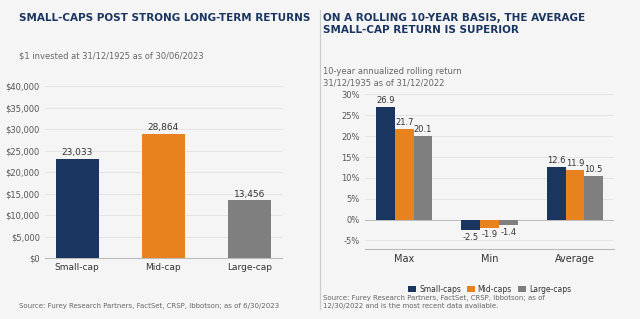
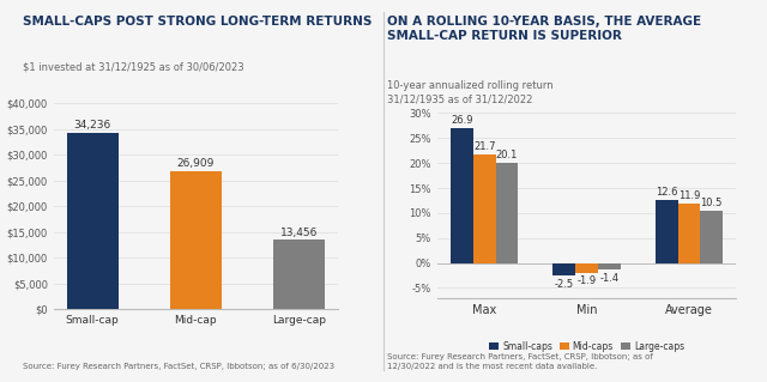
Small-cap: 23,033 -> 34,236
Mid-cap: 28,864 -> 26,909
